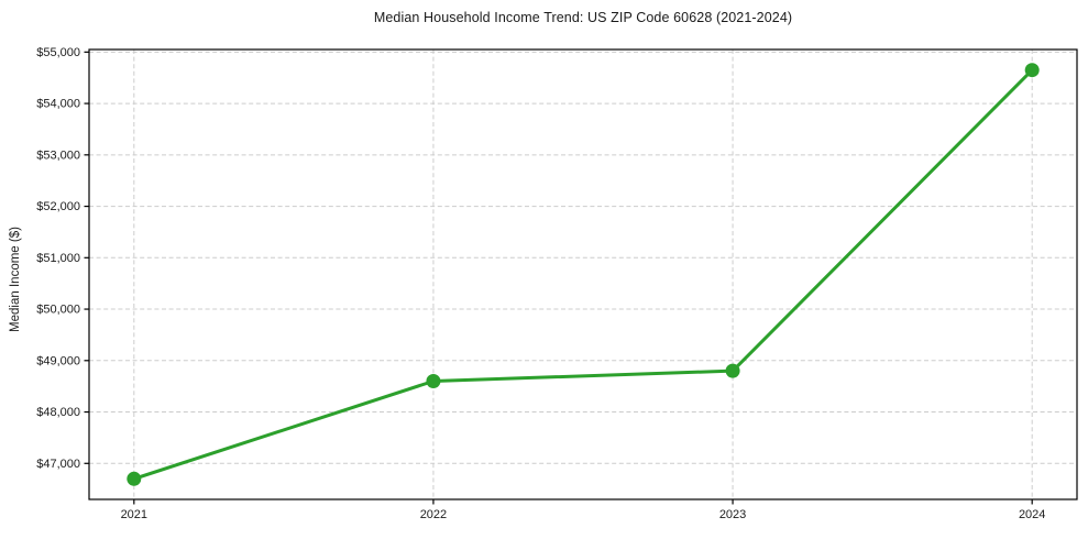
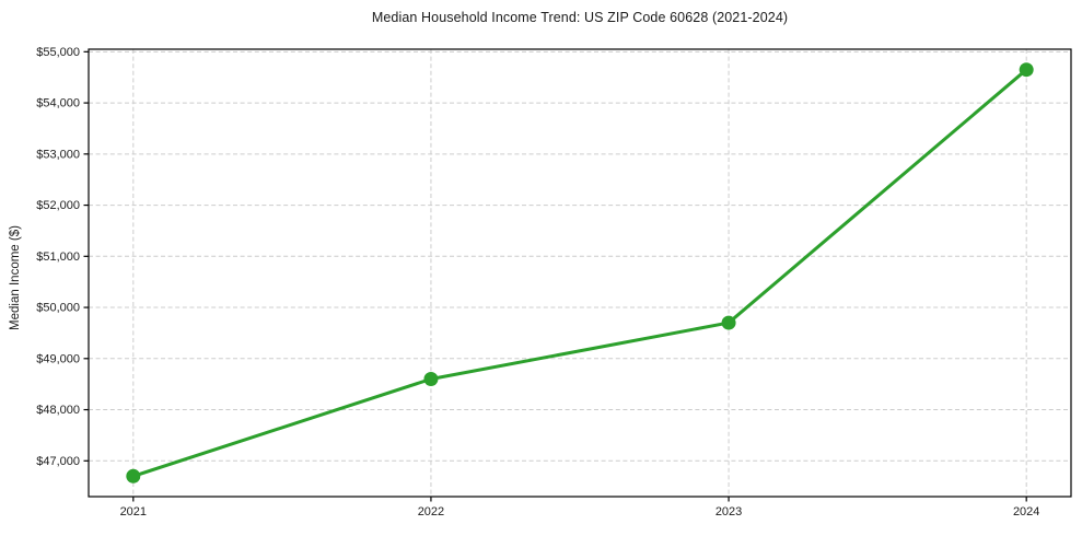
2023: $48800 -> $49700
